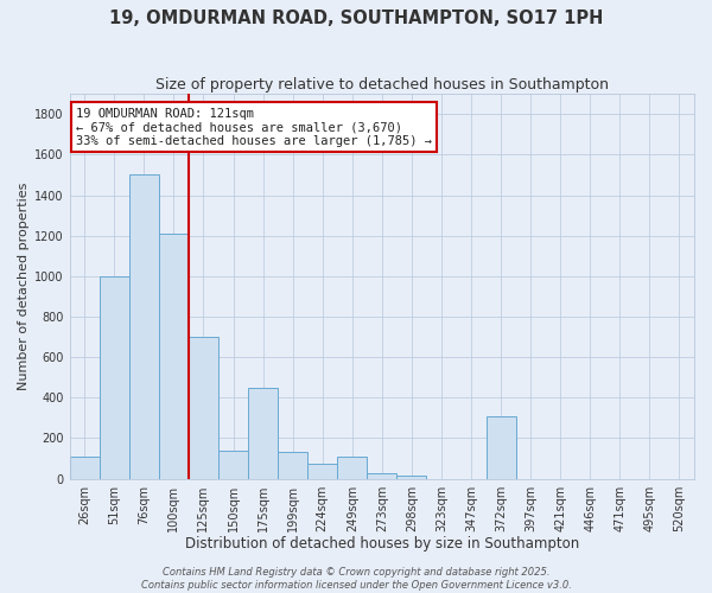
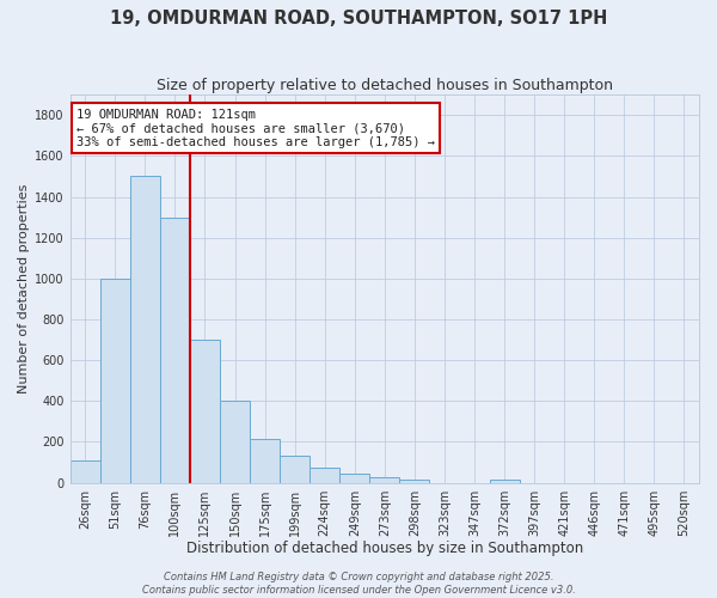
100sqm: 1210 -> 1300
150sqm: 140 -> 400
175sqm: 450 -> 220
249sqm: 110 -> 40
372sqm: 310 -> 20
